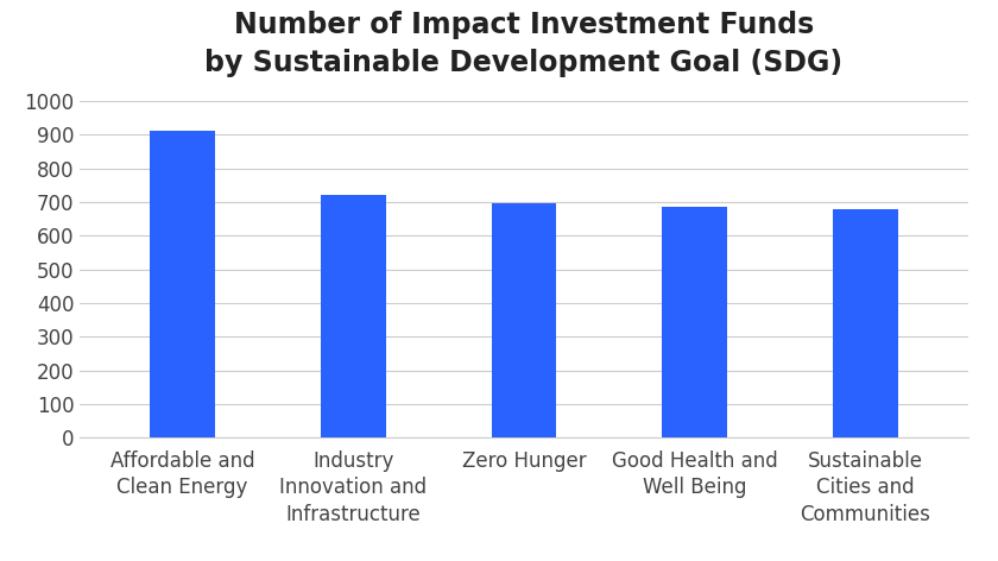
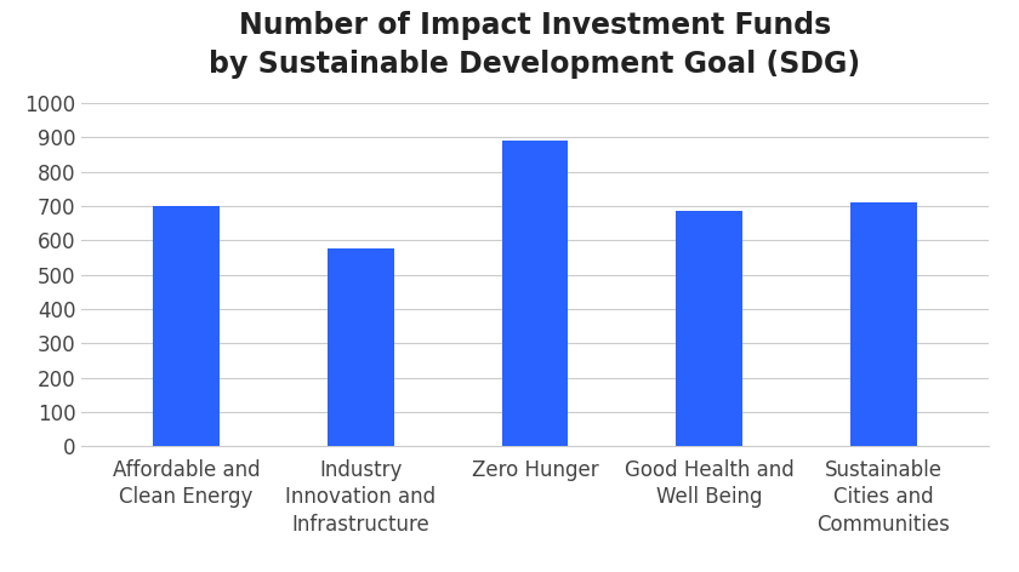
Affordable and Clean Energy: 912 -> 700
Industry Innovation and Infrastructure: 720 -> 575
Zero Hunger: 697 -> 890
Sustainable Cities and Communities: 679 -> 710
